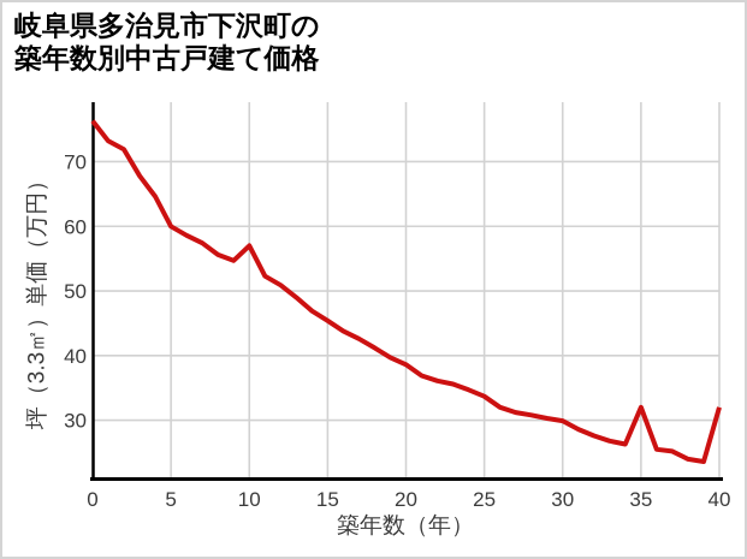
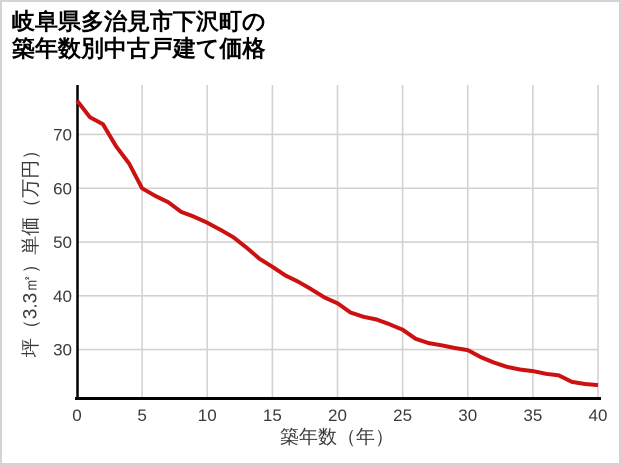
10: 57 -> 54
35: 32 -> 26
40: 32 -> 23
